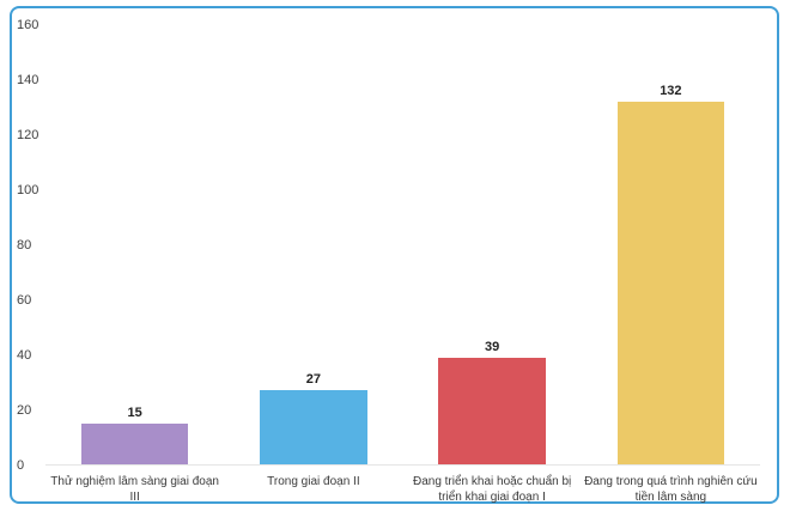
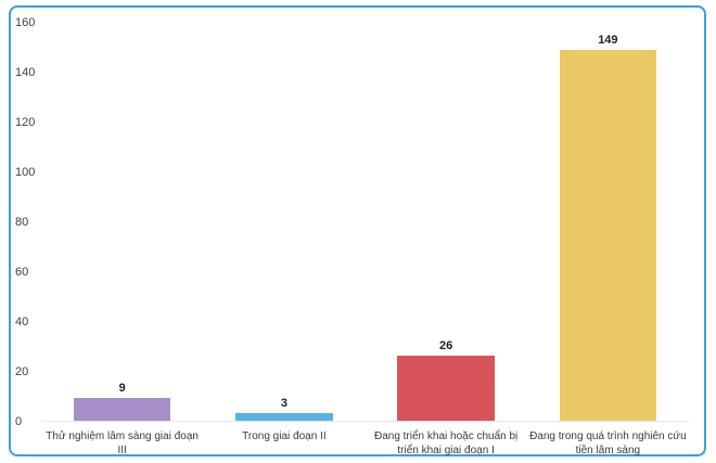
Thử nghiệm lâm sàng giai đoạn III: 15 -> 9
Trong giai đoạn II: 27 -> 3
Đang triển khai hoặc chuẩn bị triển khai giai đoạn I: 39 -> 26
Đang trong quá trình nghiên cứu tiền lâm sàng: 132 -> 149
